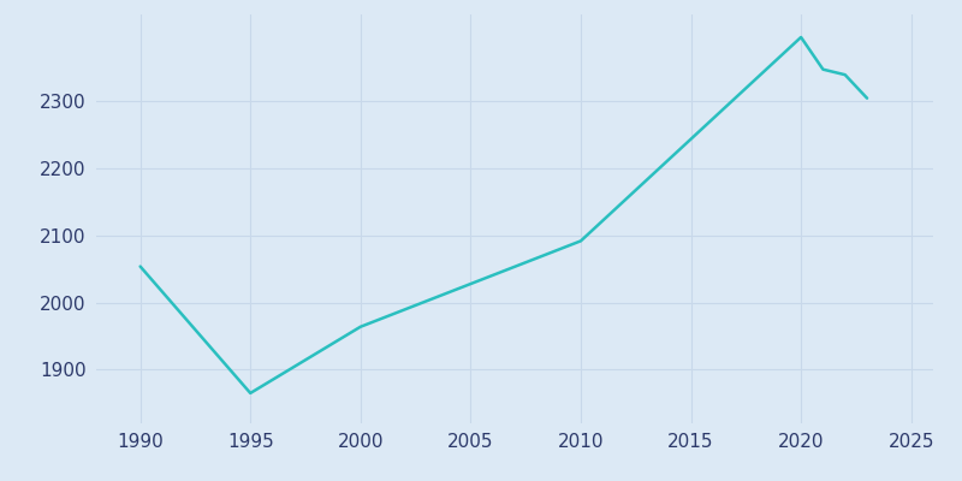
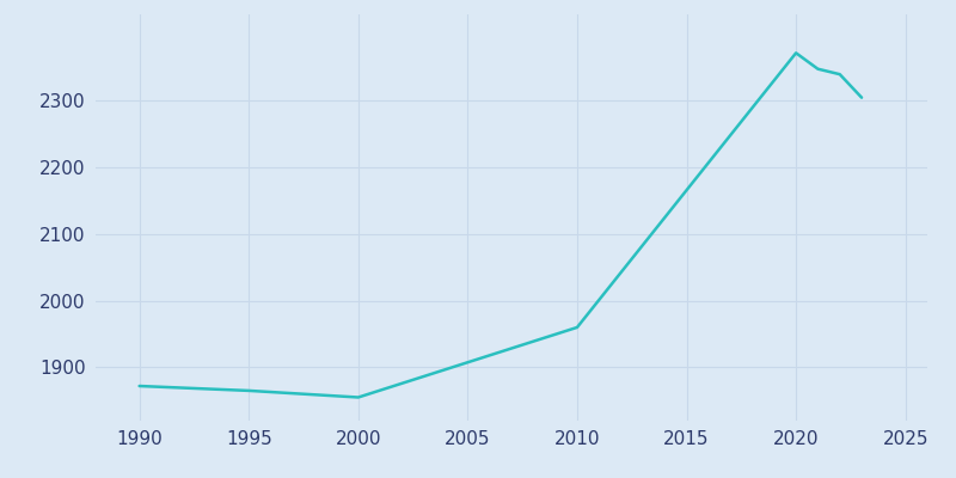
1990: 2054 -> 1872
2000: 1964 -> 1855
2010: 2092 -> 1960
2020: 2396 -> 2372
